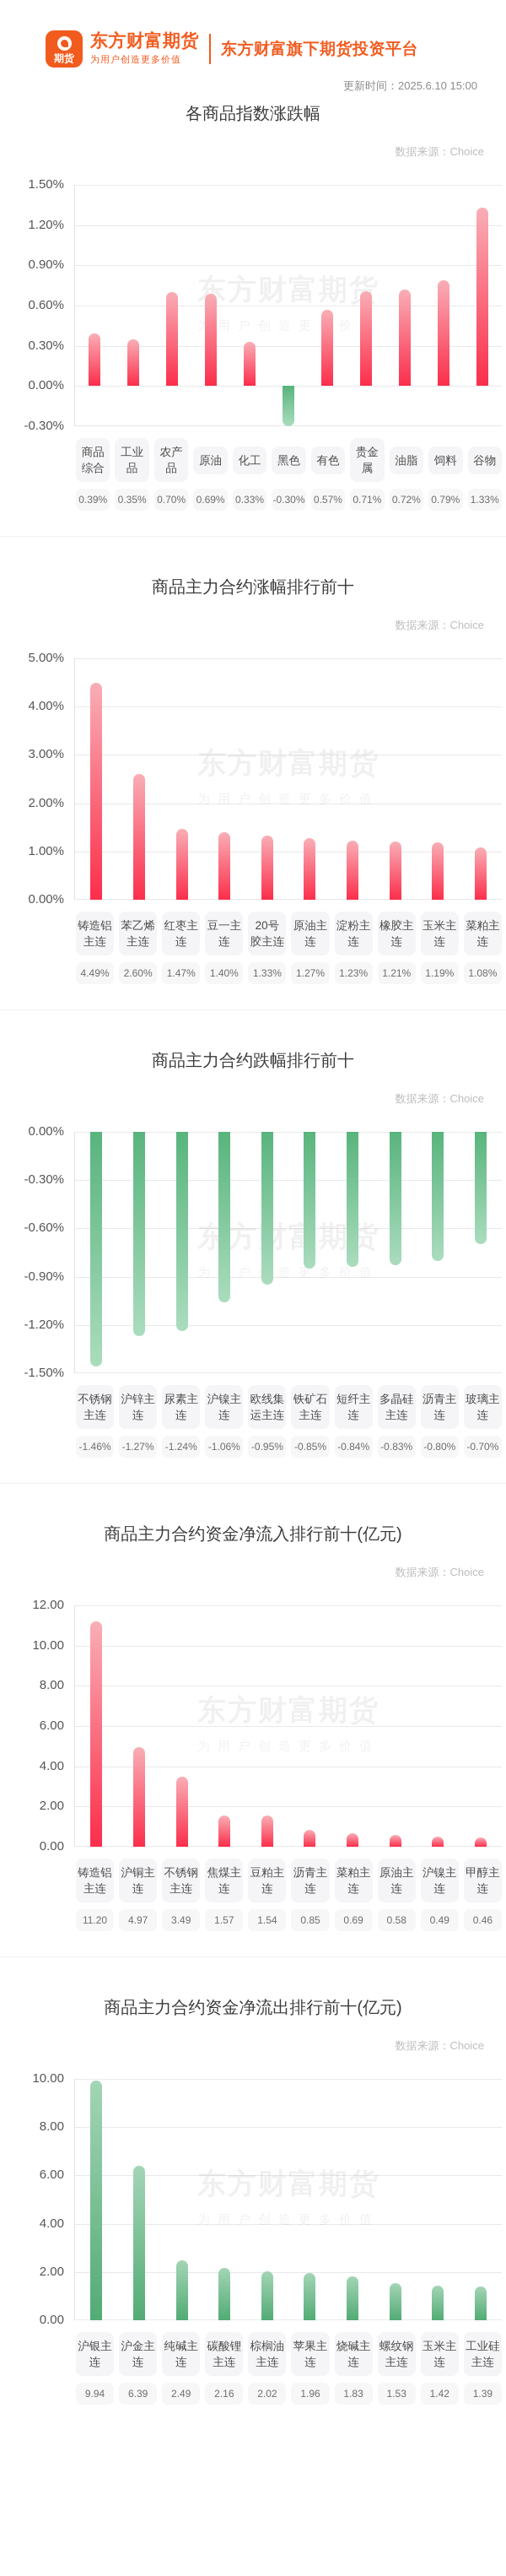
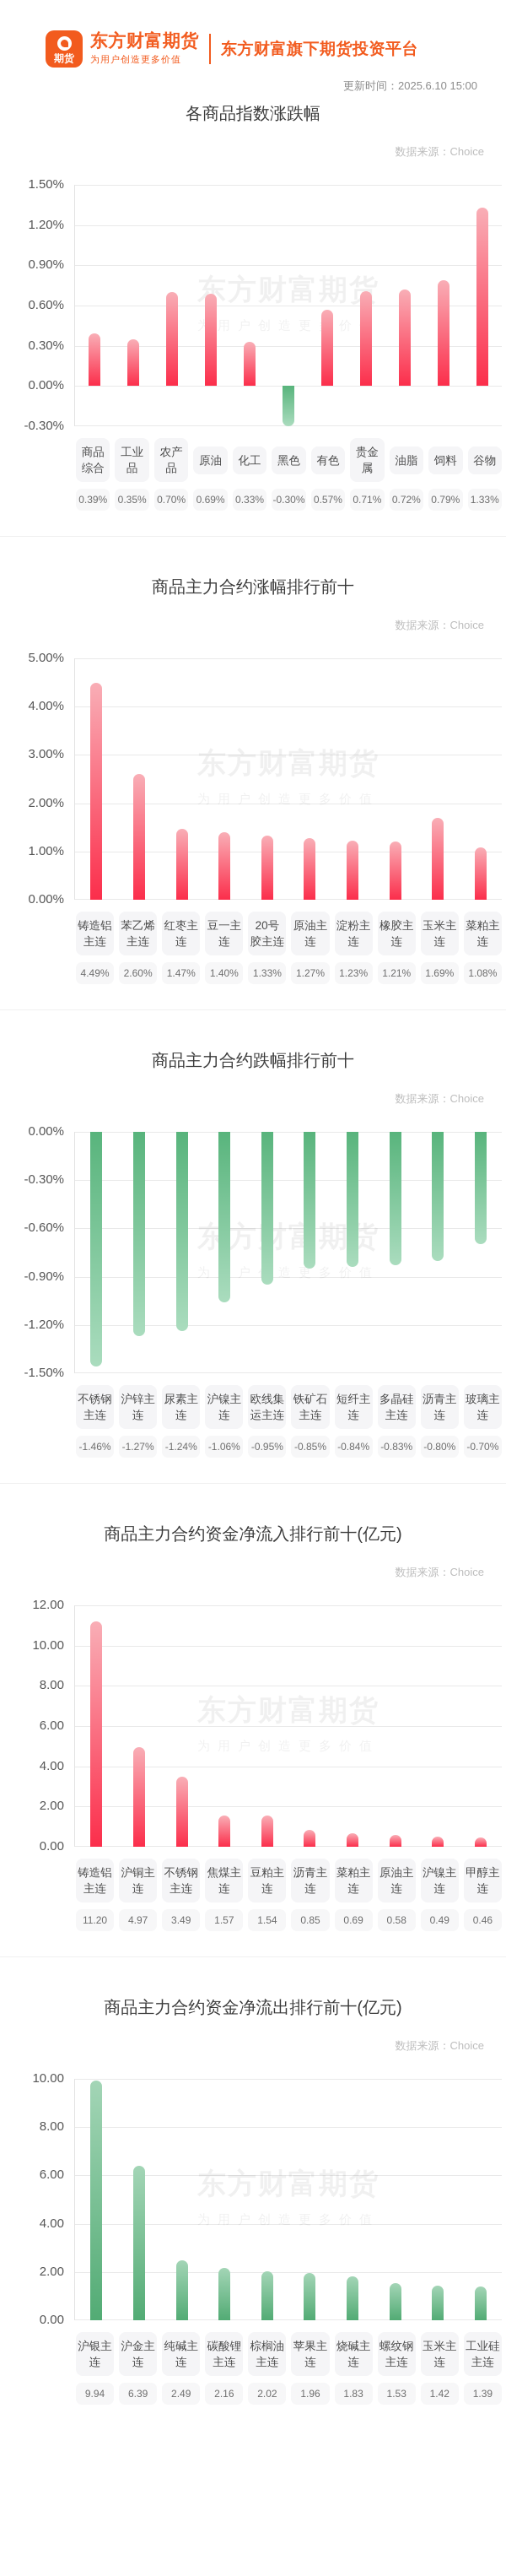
商品主力合约涨幅排行前十/玉米主连: 1.19% -> 1.69%
